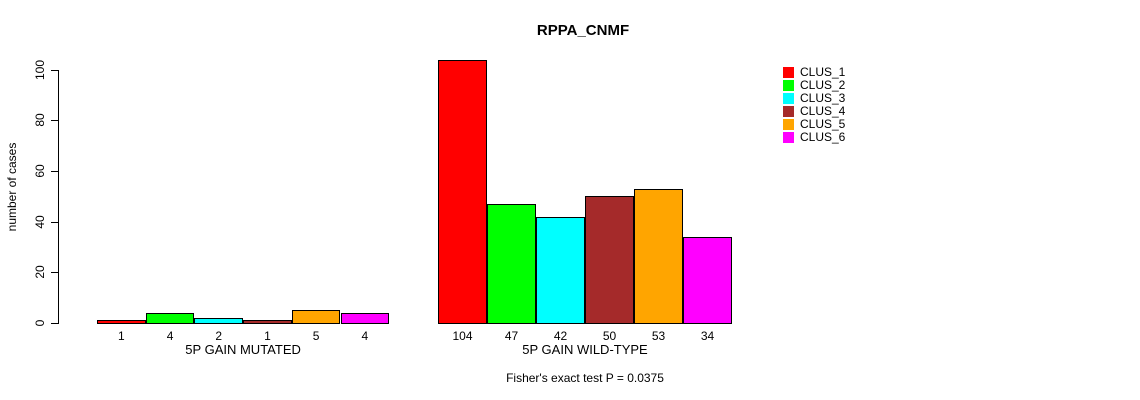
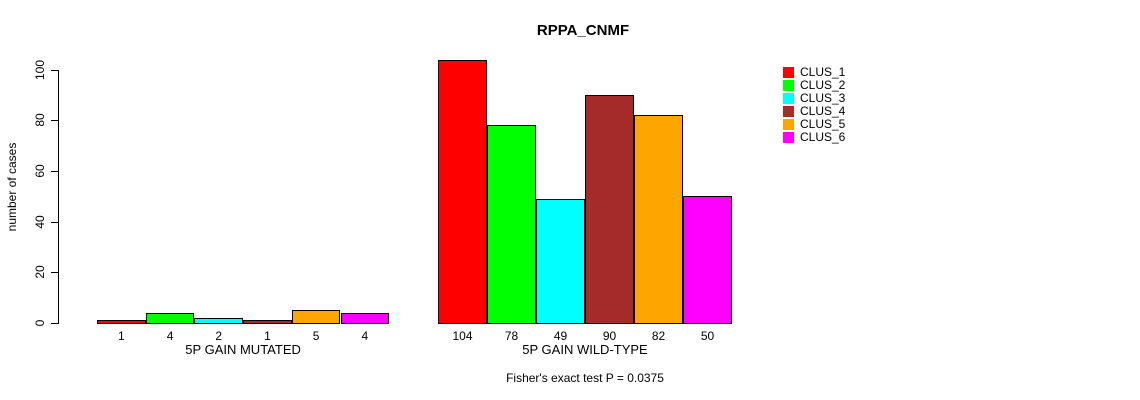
CLUS_2/5P GAIN WILD-TYPE: 47 -> 78
CLUS_3/5P GAIN WILD-TYPE: 42 -> 49
CLUS_4/5P GAIN WILD-TYPE: 50 -> 90
CLUS_5/5P GAIN WILD-TYPE: 53 -> 82
CLUS_6/5P GAIN WILD-TYPE: 34 -> 50
